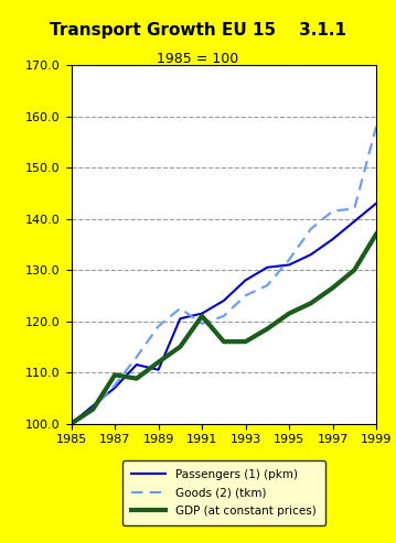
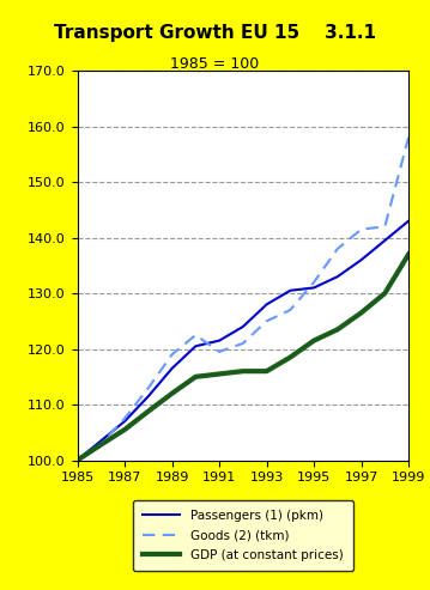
GDP (at constant prices)/1987: 109.5 -> 105.5
Passengers (1) (pkm)/1989: 110.5 -> 116.5
GDP (at constant prices)/1991: 121.0 -> 115.5
